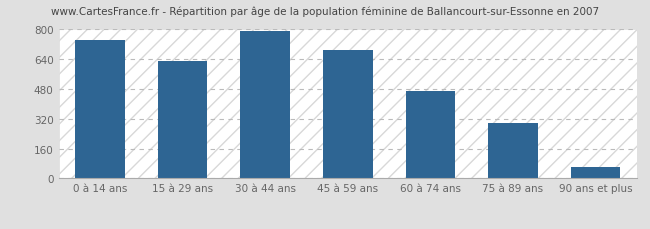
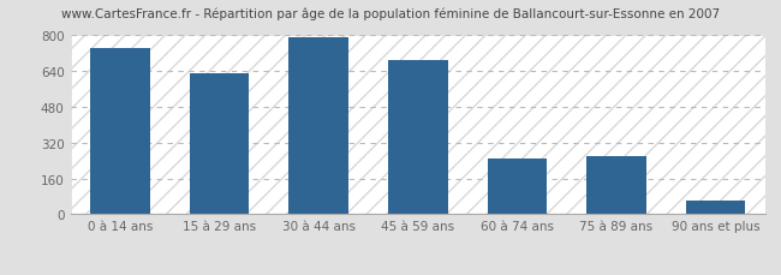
60 à 74 ans: 470 -> 250
75 à 89 ans: 300 -> 260
